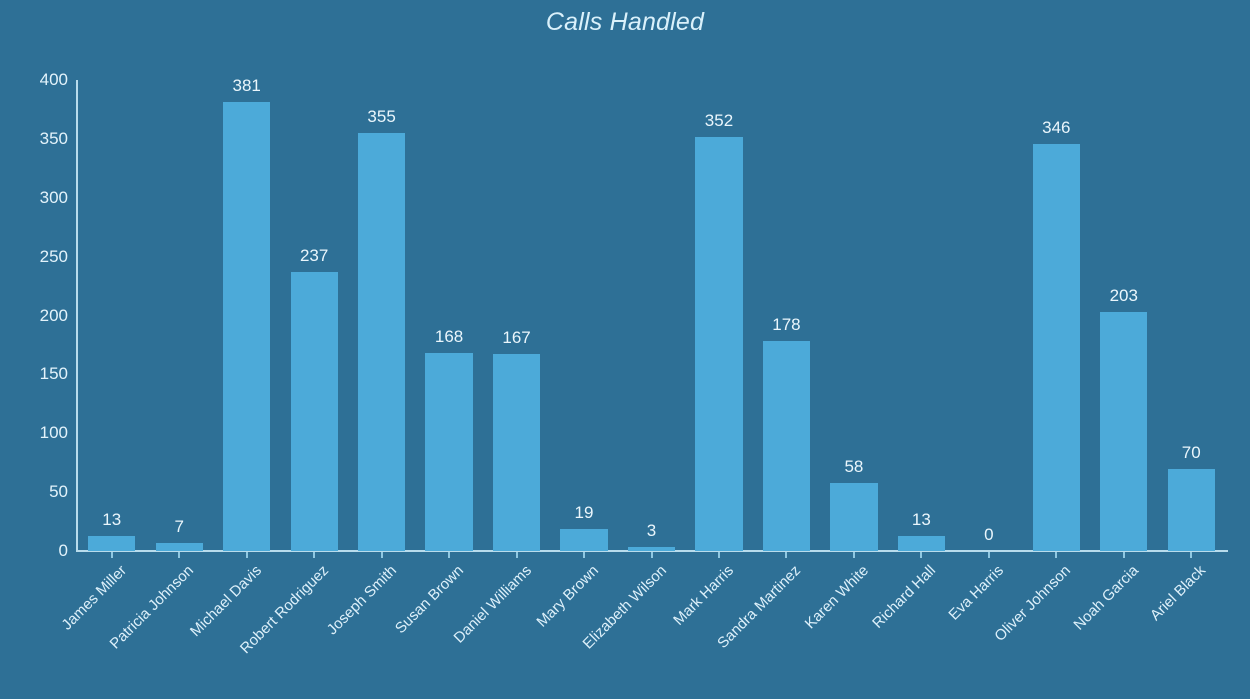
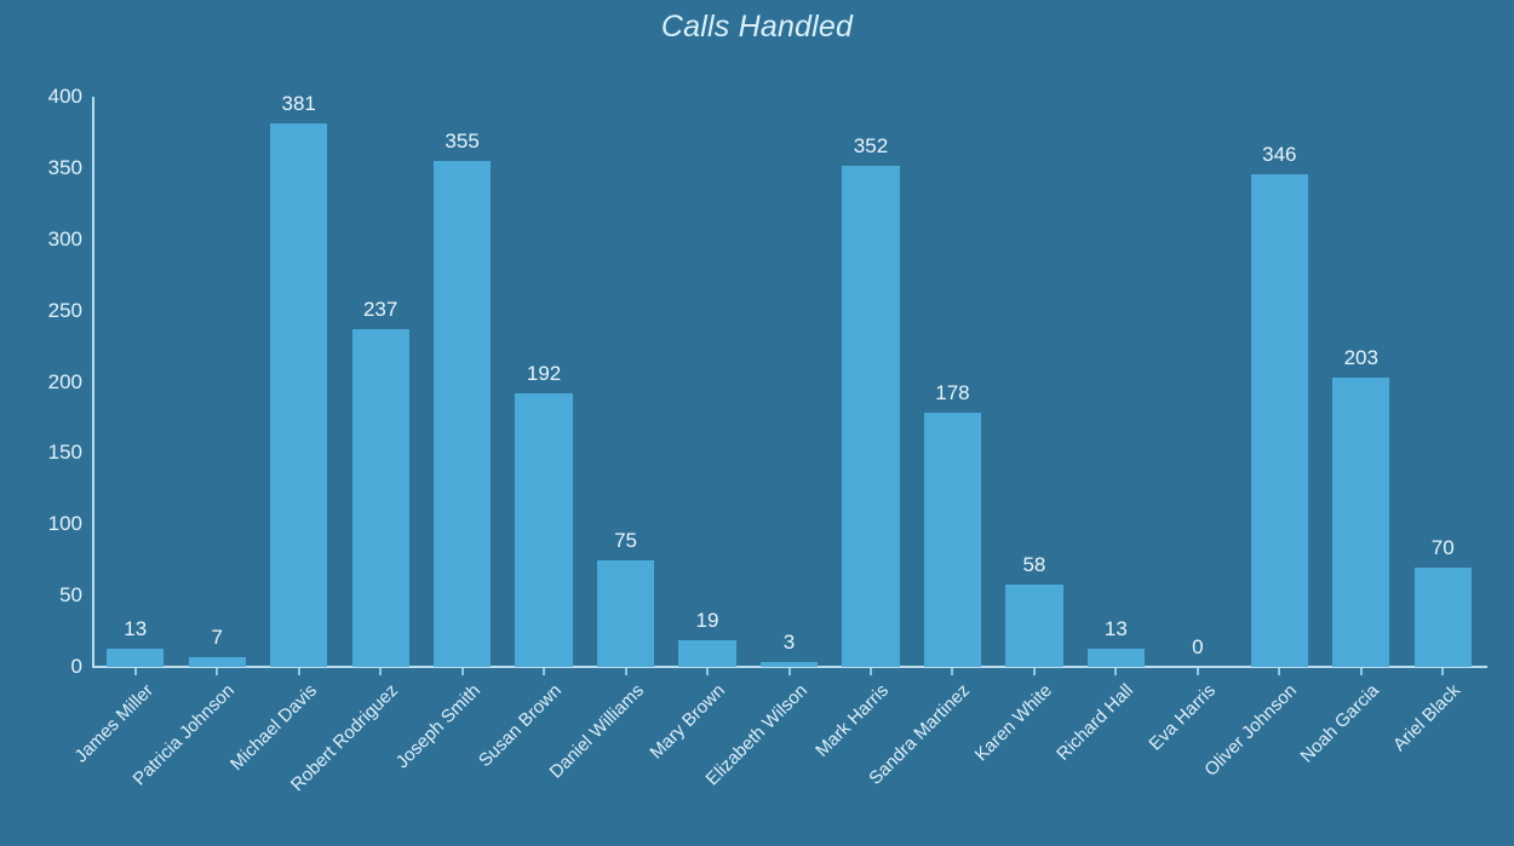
Susan Brown: 168 -> 192
Daniel Williams: 167 -> 75
